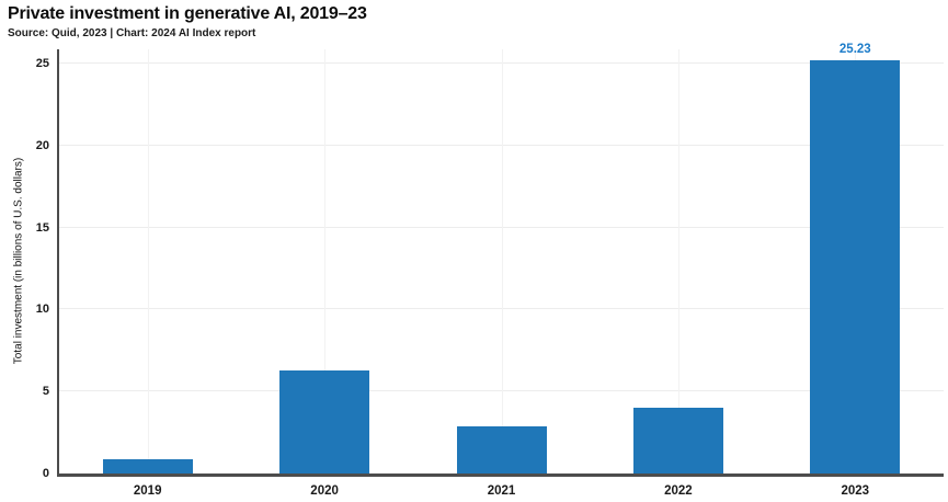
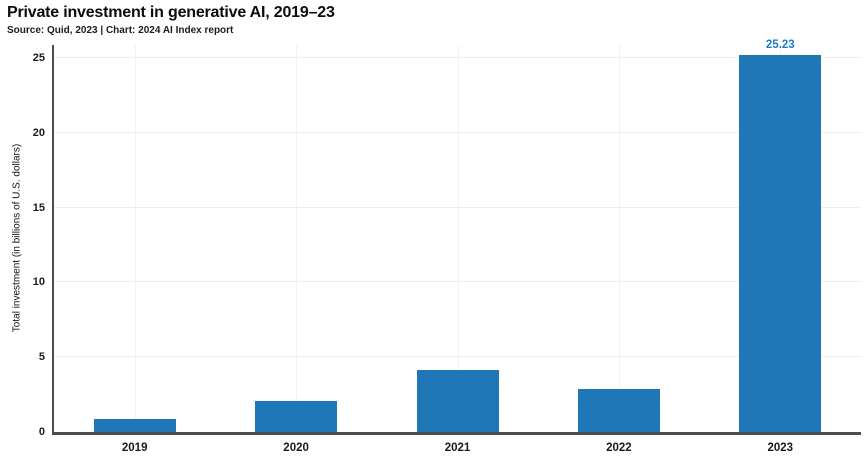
2020: 6.3 -> 2.0
2021: 2.9 -> 4.2
2022: 4.0 -> 2.9
